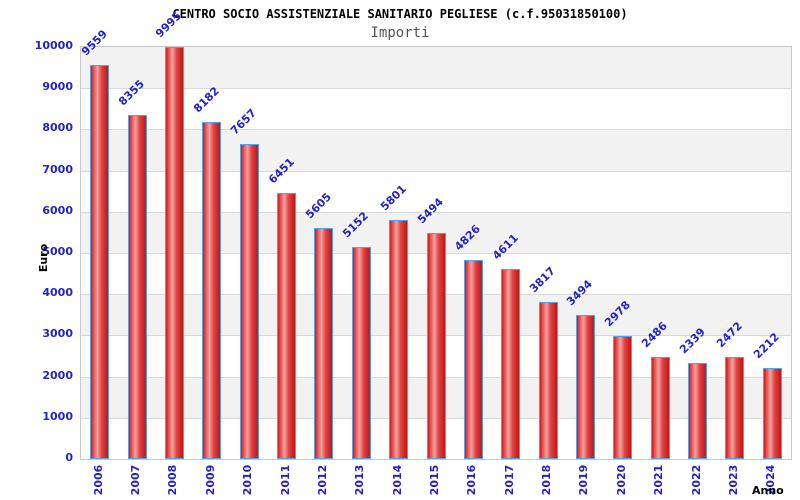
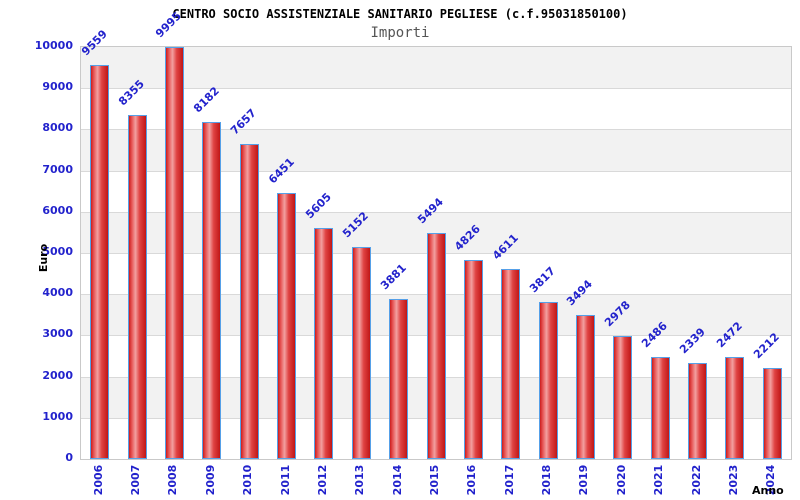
2014: 5801 -> 3881
